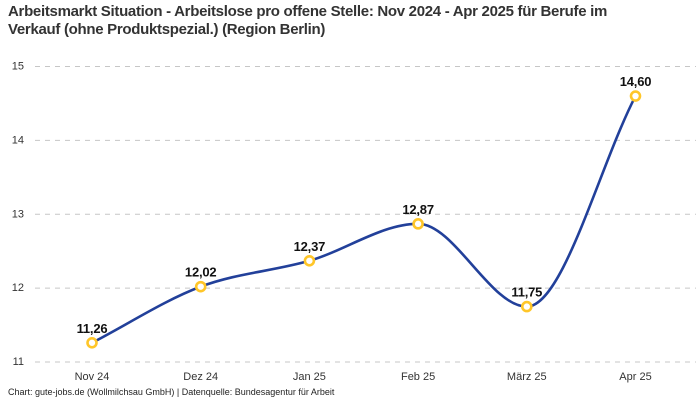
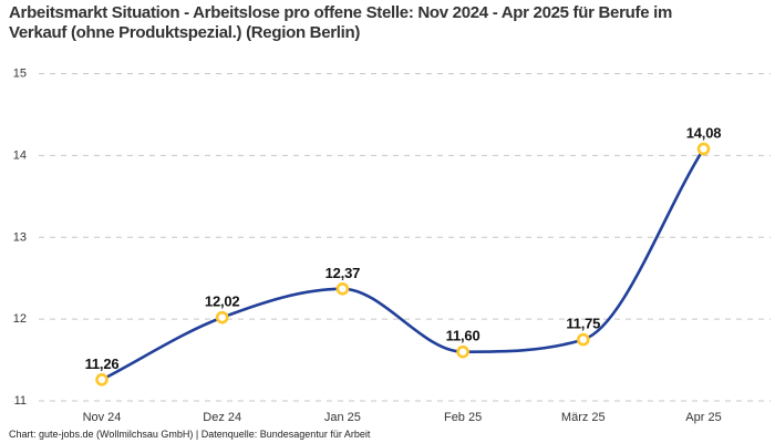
Feb 25: 12,87 -> 11,60
Apr 25: 14,60 -> 14,08
